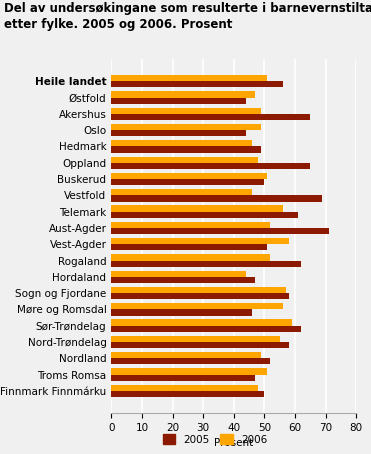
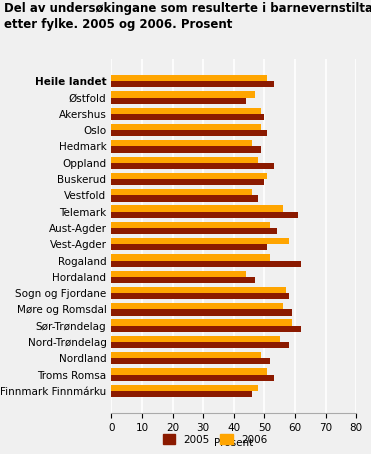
2005/Heile landet: 56 -> 53
2005/Akershus: 65 -> 50
2005/Oslo: 44 -> 51
2005/Oppland: 65 -> 53
2005/Vestfold: 69 -> 48
2005/Aust-Agder: 71 -> 54
2005/Møre og Romsdal: 46 -> 59
2005/Troms Romsa: 47 -> 53
2005/Finnmark Finnmárku: 50 -> 46
